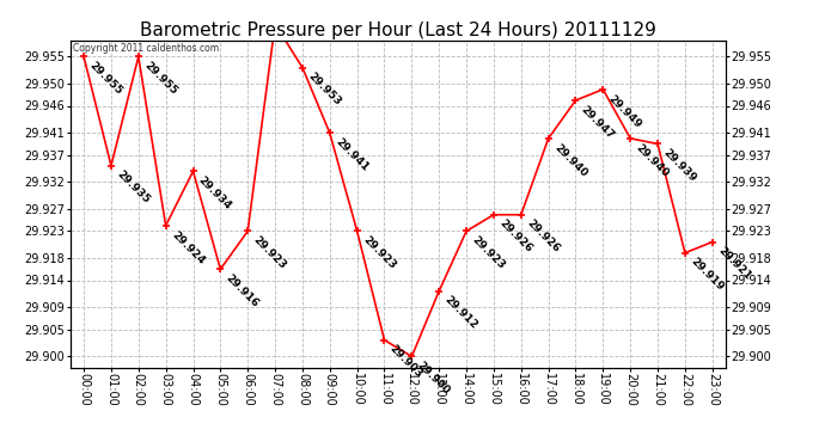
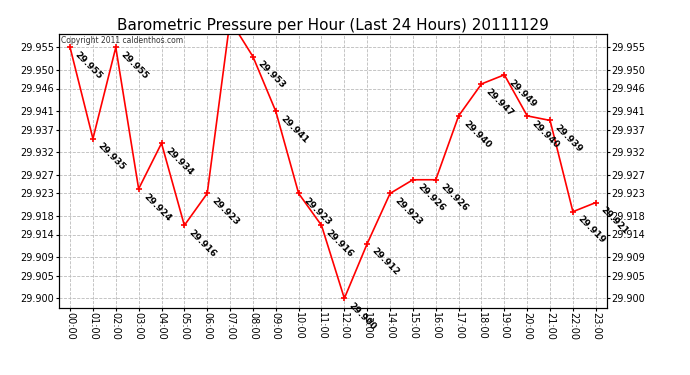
11:00: 29.903 -> 29.916
